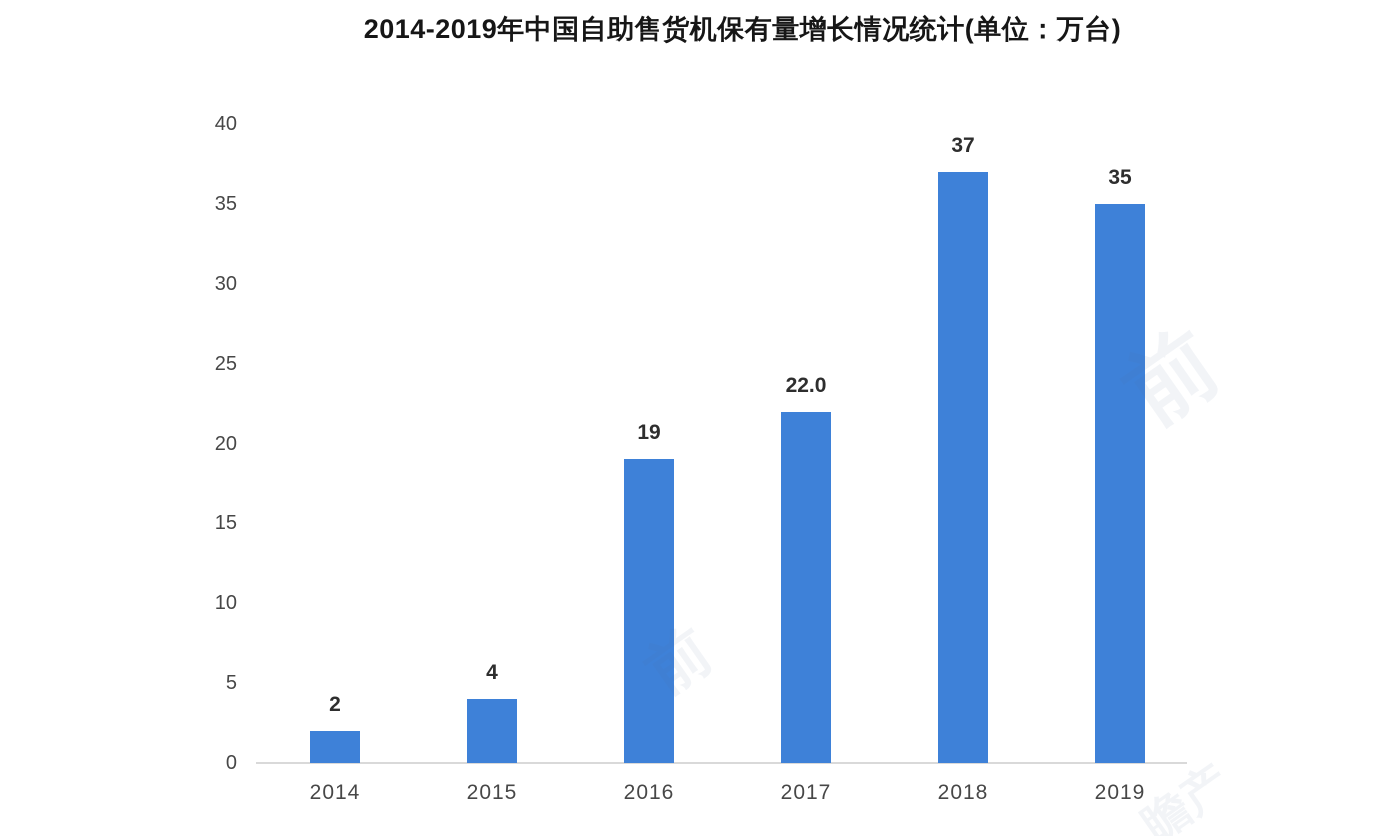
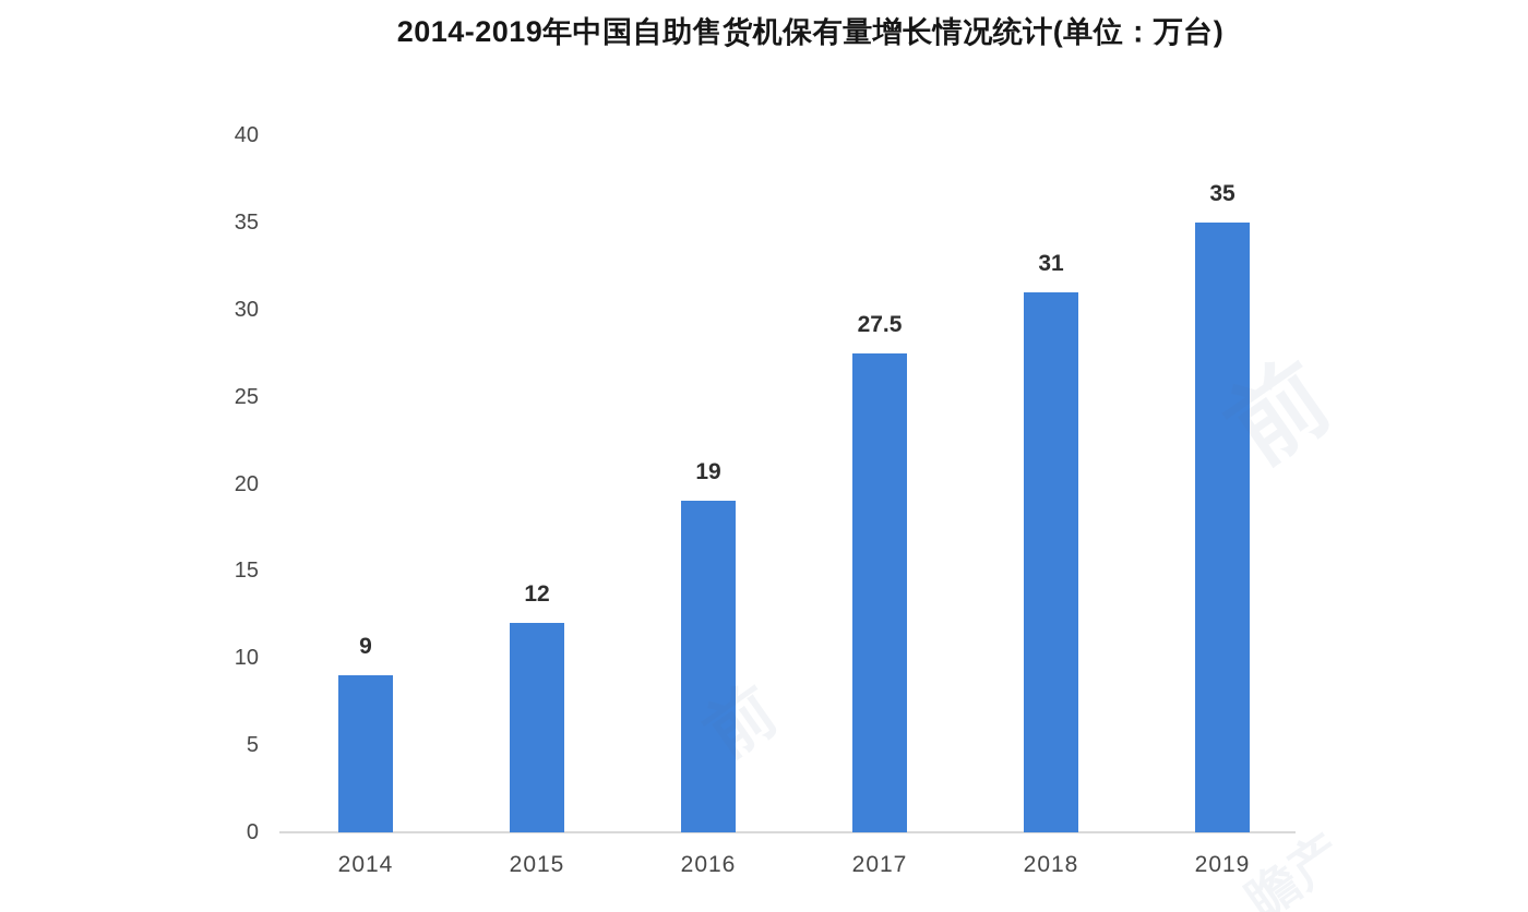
2014: 2 -> 9
2015: 4 -> 12
2017: 22.0 -> 27.5
2018: 37 -> 31
